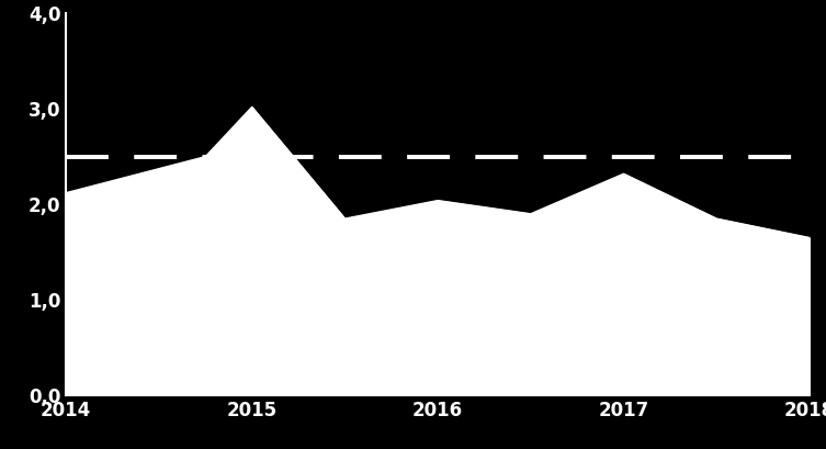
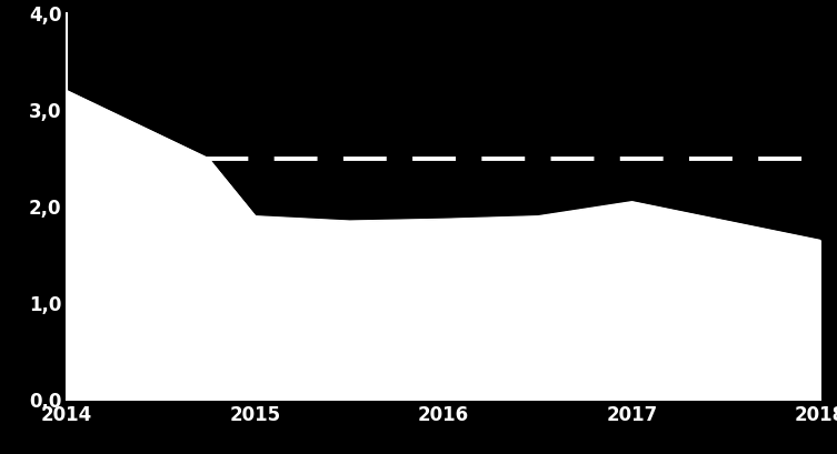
2014: 2,12 -> 3,20
2015: 3,02 -> 1,90
2016: 2,04 -> 1,87
2017: 2,32 -> 2,05
